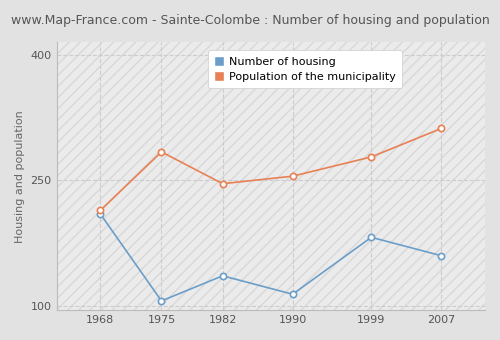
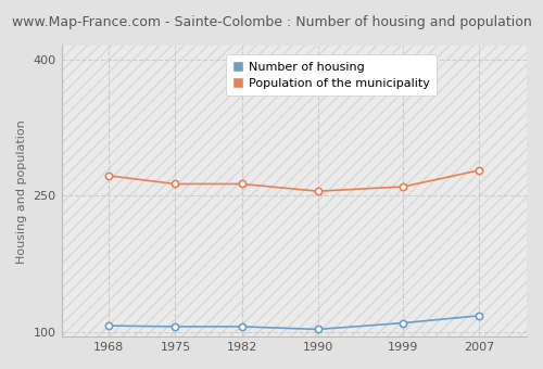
Number of housing/1968: 210 -> 107
Population of the municipality/1968: 214 -> 272
Population of the municipality/1975: 284 -> 263
Number of housing/1982: 136 -> 106
Population of the municipality/1982: 246 -> 263
Number of housing/1990: 114 -> 103
Number of housing/1999: 182 -> 110
Population of the municipality/1999: 278 -> 260
Number of housing/2007: 160 -> 118
Population of the municipality/2007: 312 -> 278
